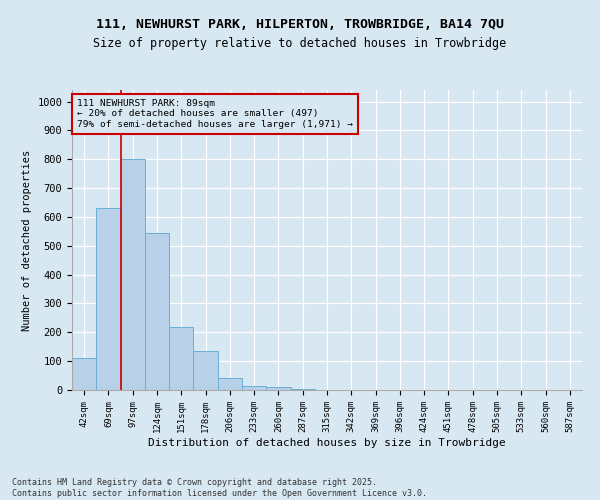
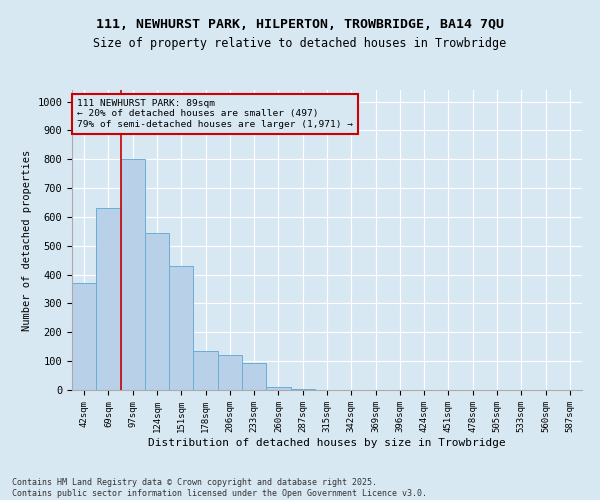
42sqm: 110 -> 370
151sqm: 220 -> 430
206sqm: 42 -> 120
233sqm: 15 -> 95
